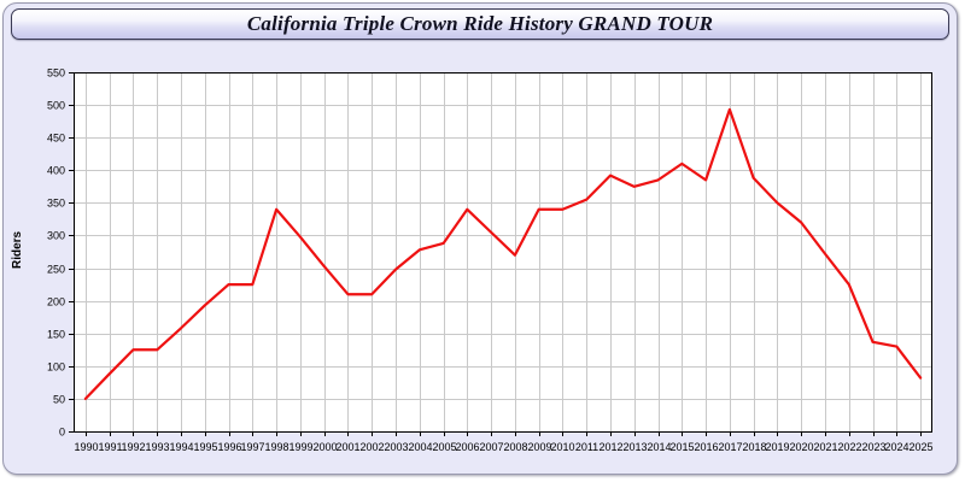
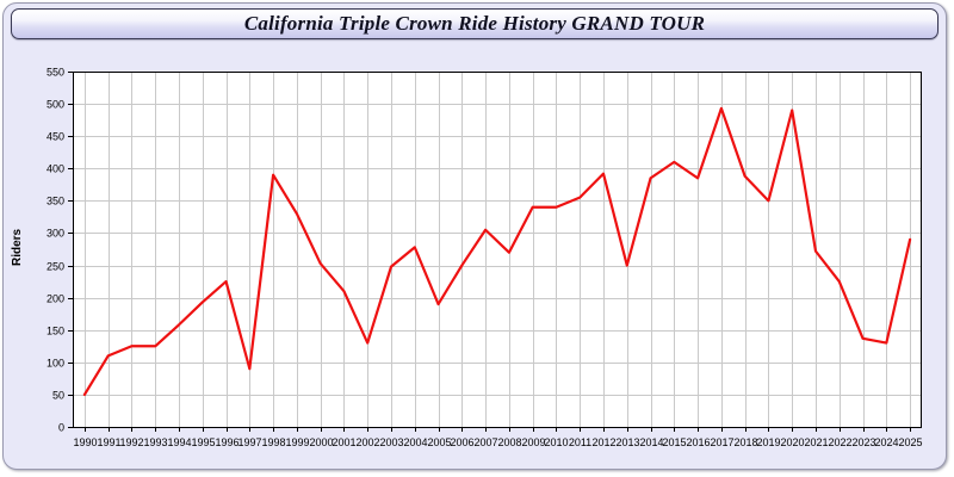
1991: 90 -> 110
1997: 220 -> 90
1998: 340 -> 390
1999: 300 -> 330
2002: 210 -> 130
2005: 290 -> 190
2006: 340 -> 250
2013: 380 -> 250
2020: 320 -> 490
2025: 80 -> 290
